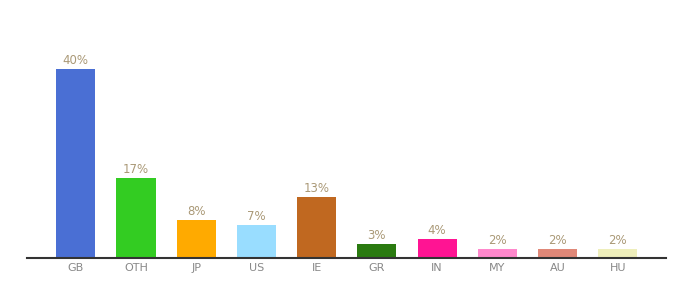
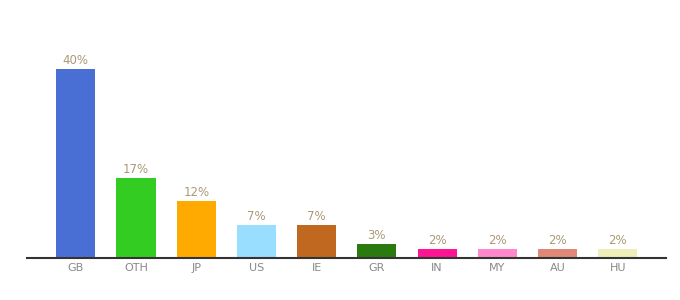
JP: 8% -> 12%
IE: 13% -> 7%
IN: 4% -> 2%
